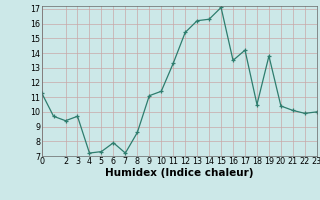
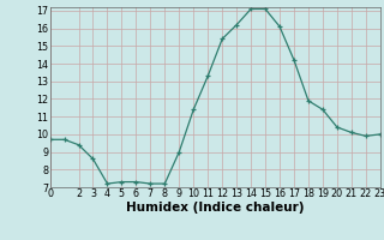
0: 11.3 -> 9.7
3: 9.7 -> 8.6
6: 7.9 -> 7.3
8: 8.6 -> 7.2
9: 11.1 -> 9.0
14: 16.3 -> 17.1
16: 13.5 -> 16.1
18: 10.5 -> 11.9
19: 13.8 -> 11.4
